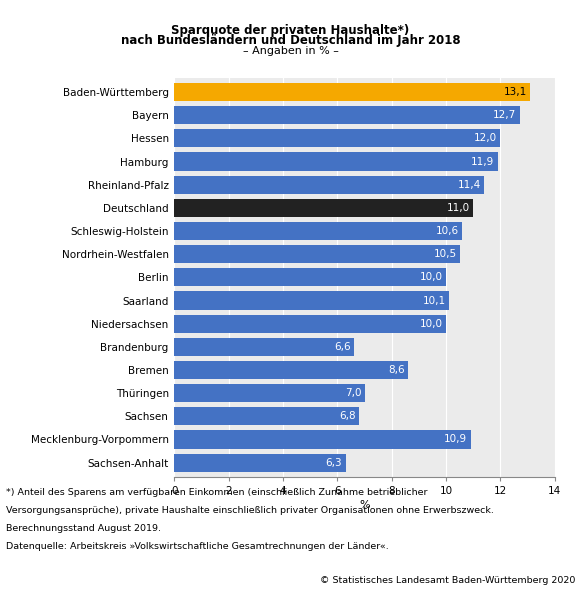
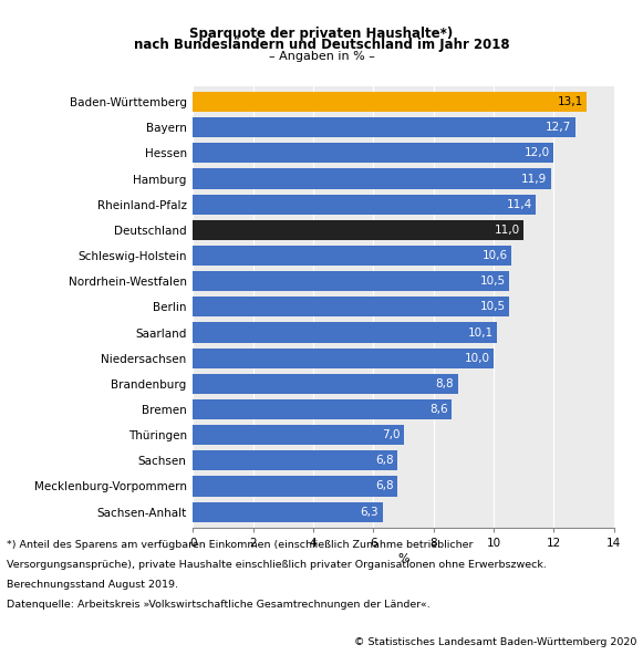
Berlin: 10,0 -> 10,5
Brandenburg: 6,6 -> 8,8
Mecklenburg-Vorpommern: 10,9 -> 6,8
